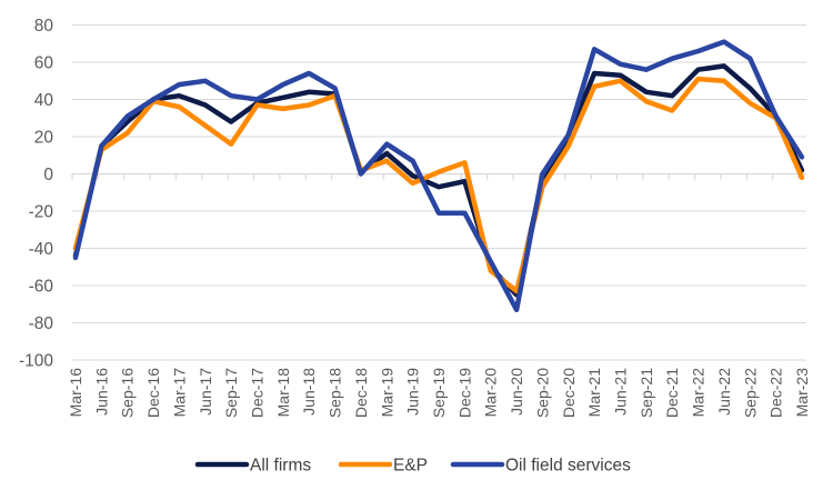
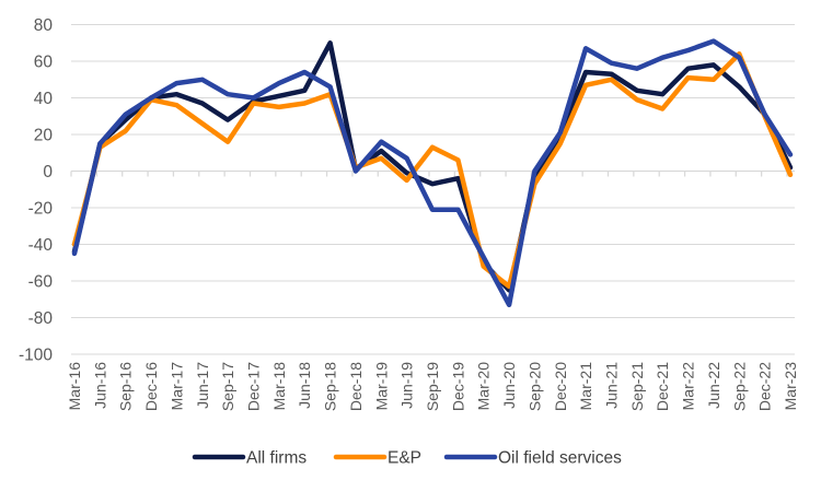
All firms/Sep-18: 43 -> 70
E&P/Sep-19: 1 -> 13
E&P/Sep-22: 38 -> 64
